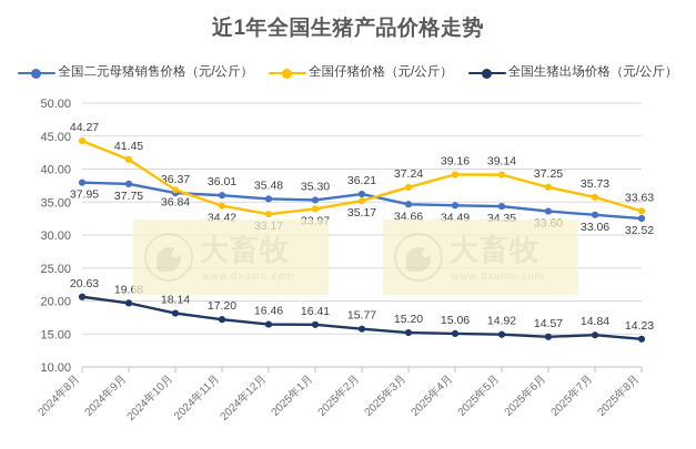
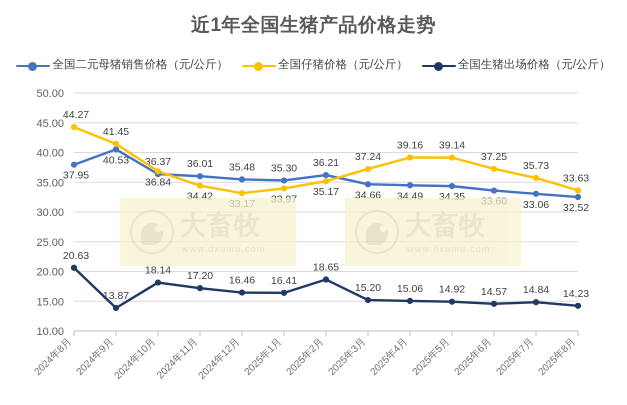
全国二元母猪销售价格（元/公斤）/2024年9月: 37.75 -> 40.53
全国生猪出场价格（元/公斤）/2024年9月: 19.68 -> 13.87
全国生猪出场价格（元/公斤）/2025年2月: 15.77 -> 18.65
